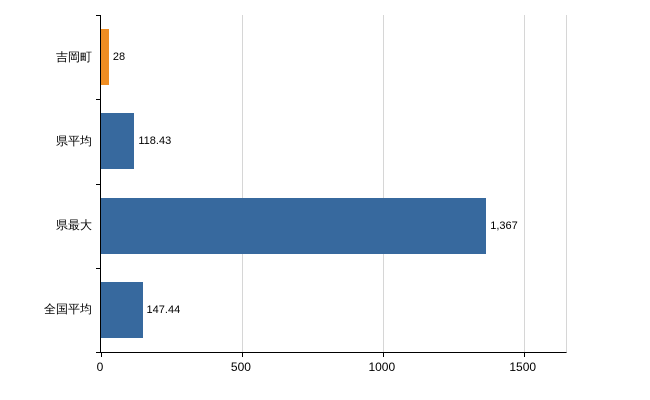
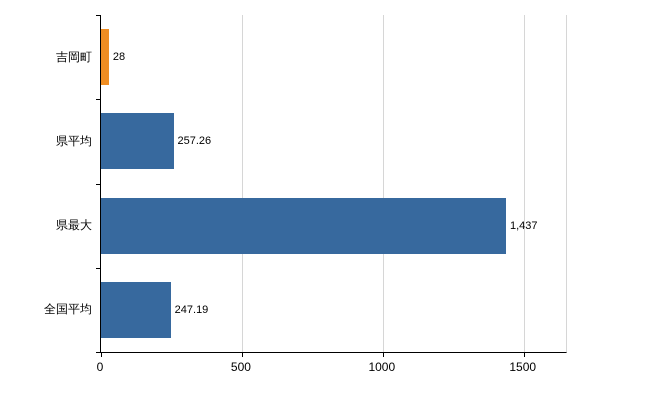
県平均: 118.43 -> 257.26
県最大: 1,367 -> 1,437
全国平均: 147.44 -> 247.19
